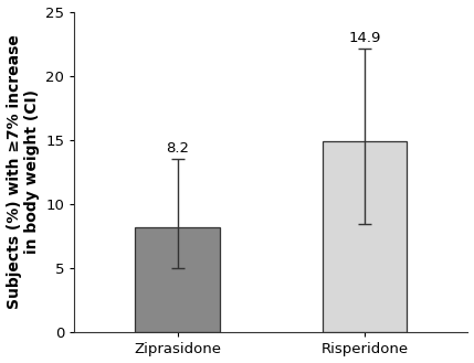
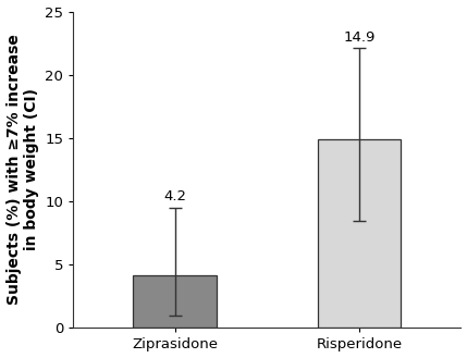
Ziprasidone: 8.2 -> 4.2
